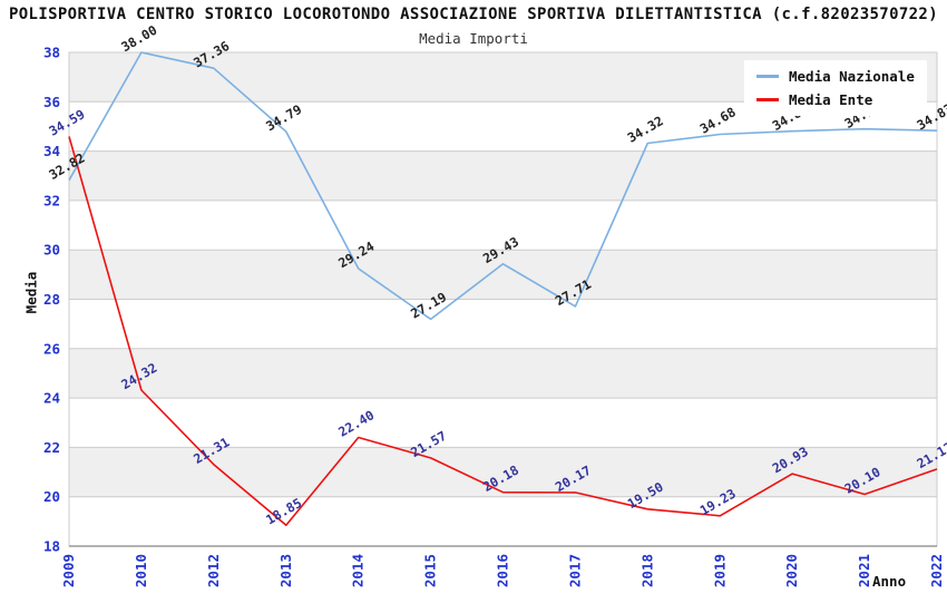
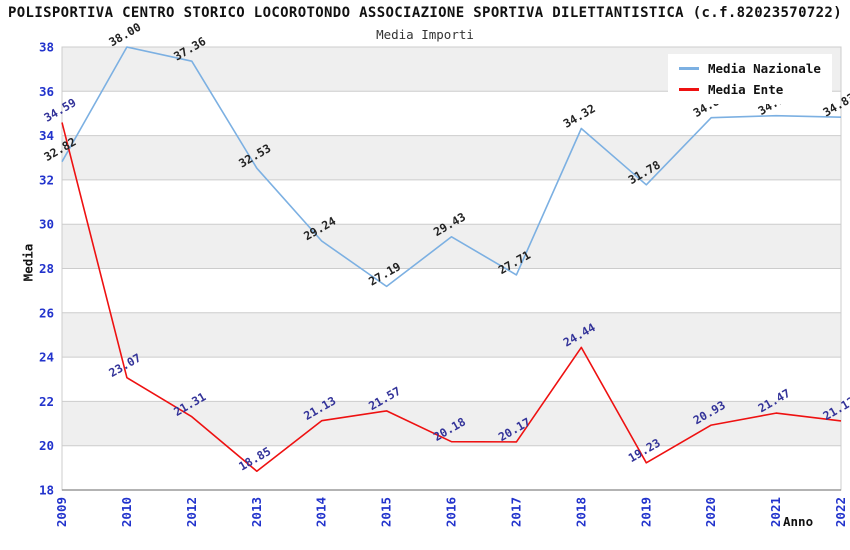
Media Ente/2010: 24.32 -> 23.07
Media Nazionale/2013: 34.79 -> 32.53
Media Ente/2014: 22.40 -> 21.13
Media Ente/2018: 19.50 -> 24.44
Media Nazionale/2019: 34.68 -> 31.78
Media Ente/2021: 20.10 -> 21.47
